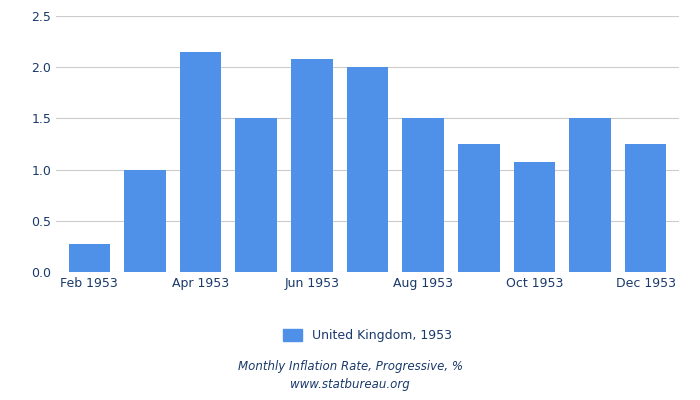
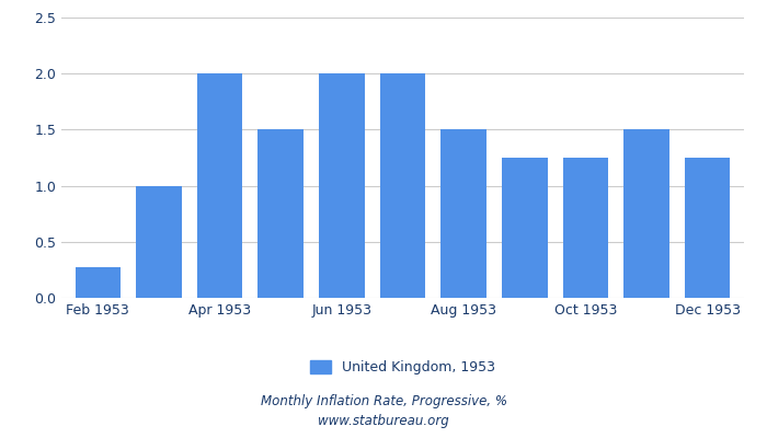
Apr 1953: 2.15 -> 2.00
Jun 1953: 2.08 -> 2.00
Oct 1953: 1.07 -> 1.25
